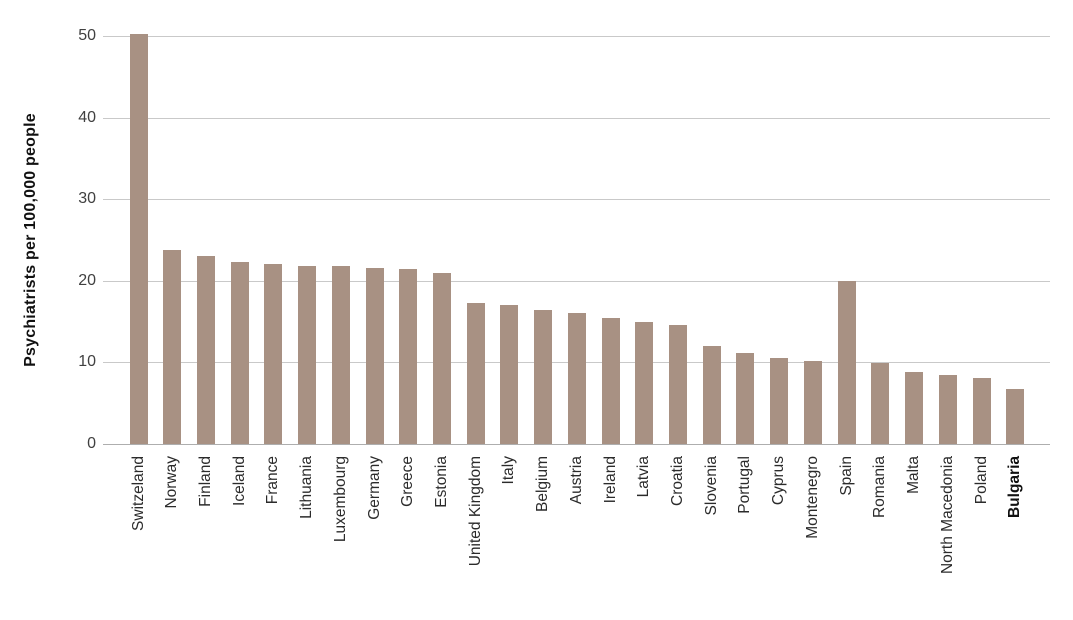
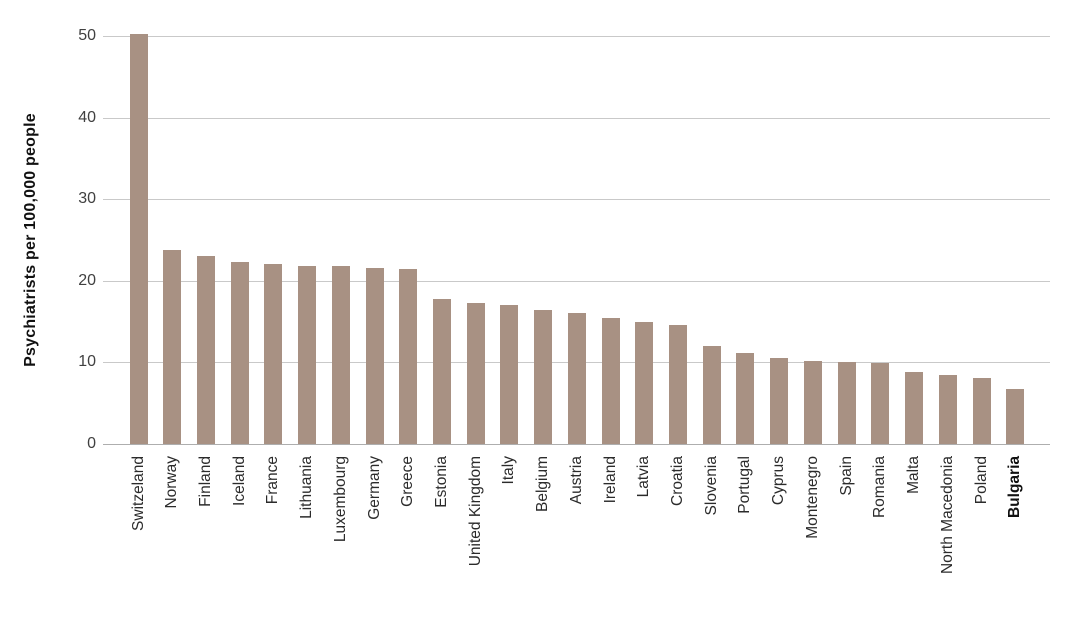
Estonia: 21 -> 18
Spain: 20 -> 10
